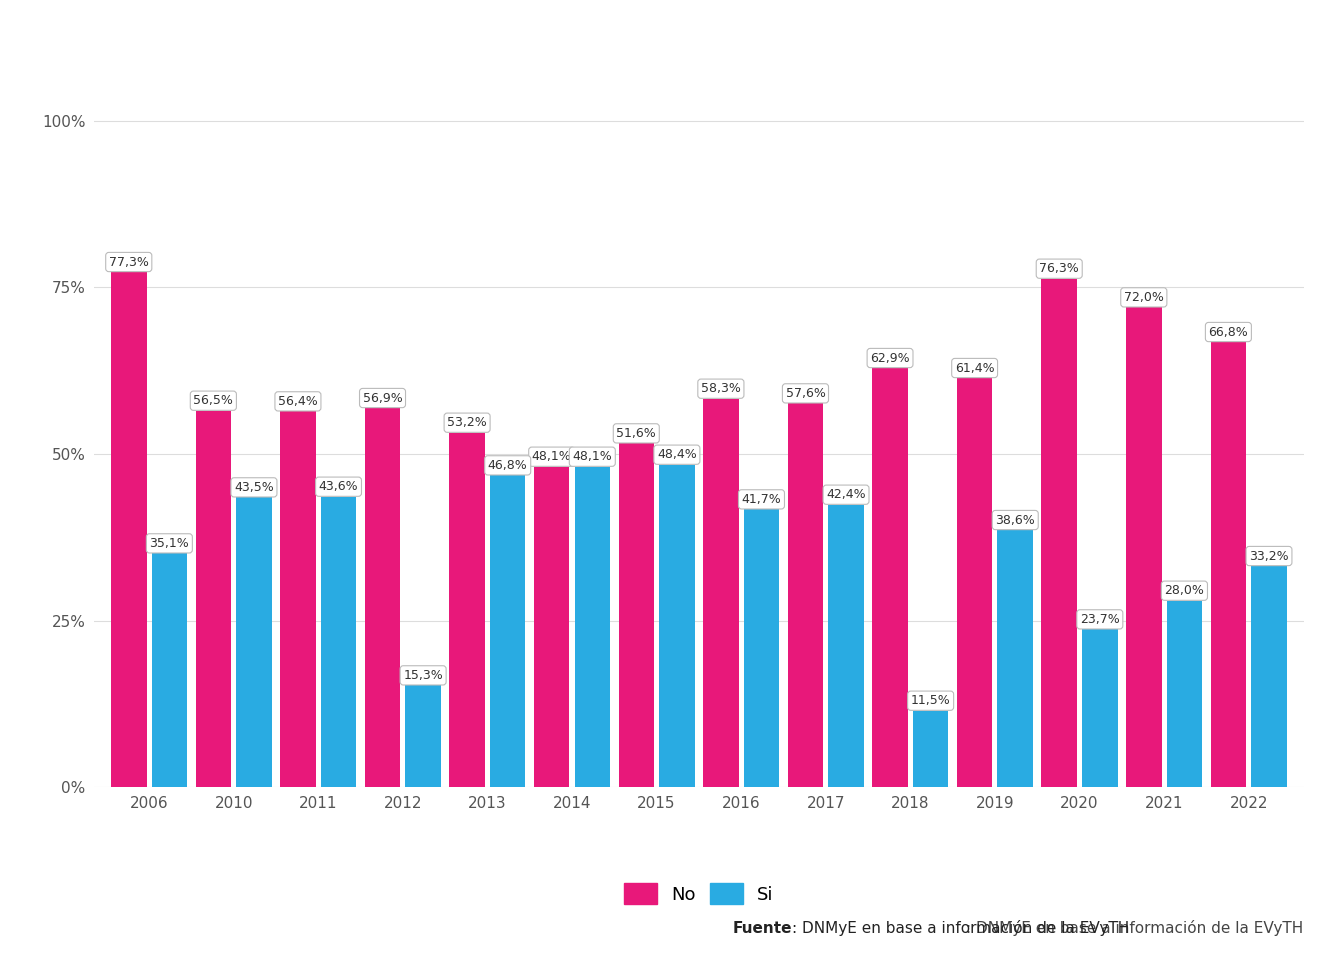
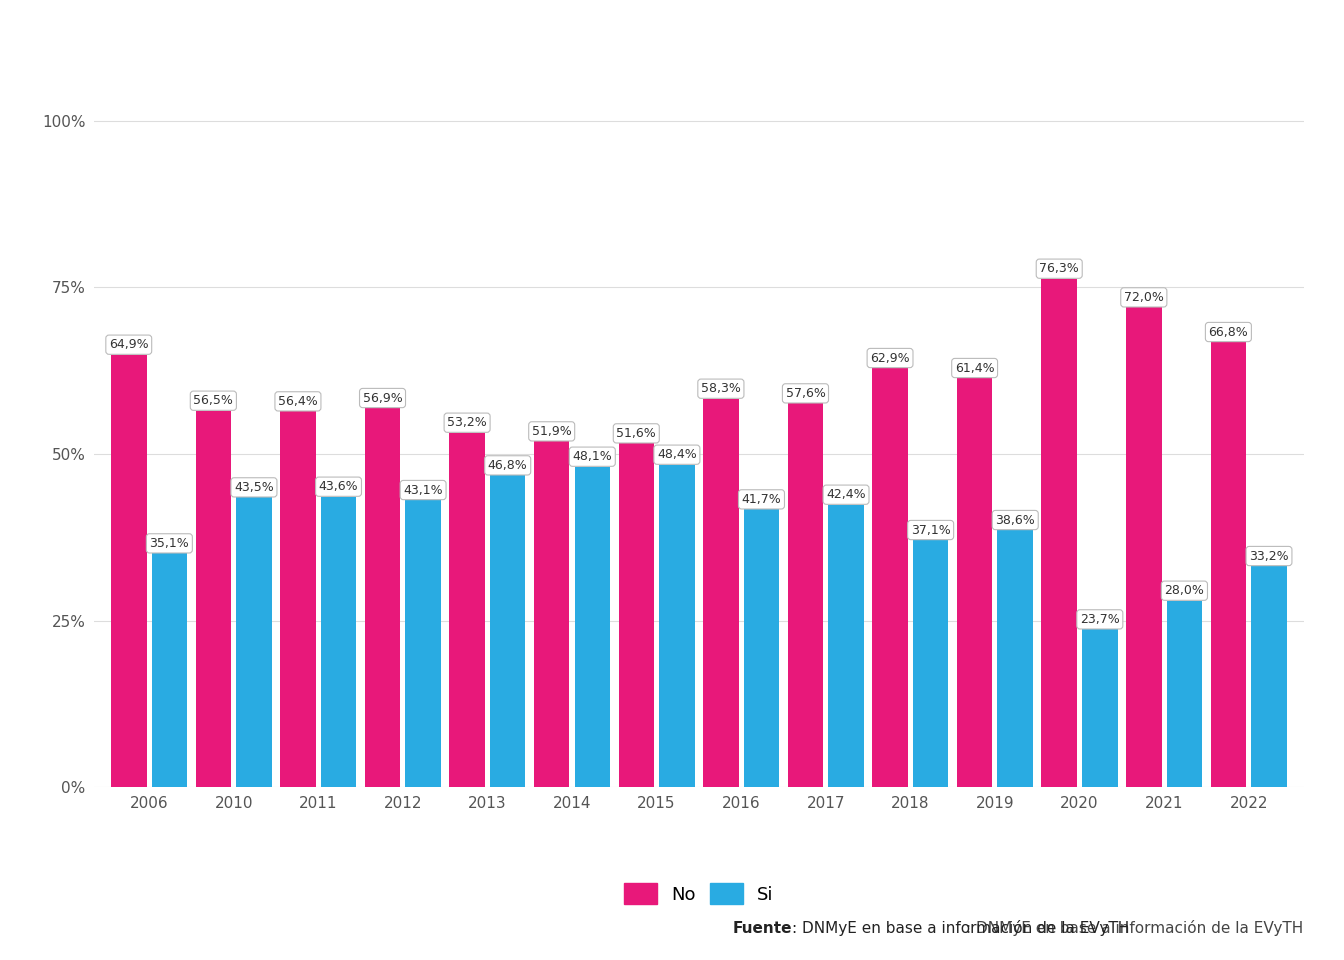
No/2006: 77,3% -> 64,9%
Si/2012: 15,3% -> 43,1%
No/2014: 48,1% -> 51,9%
Si/2018: 11,5% -> 37,1%
